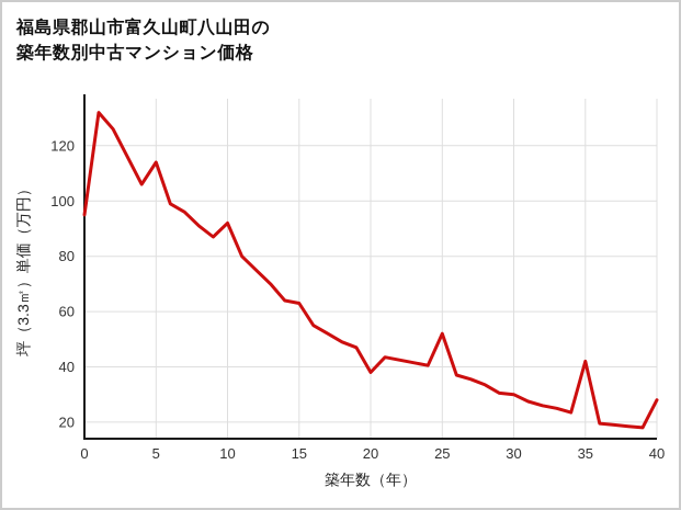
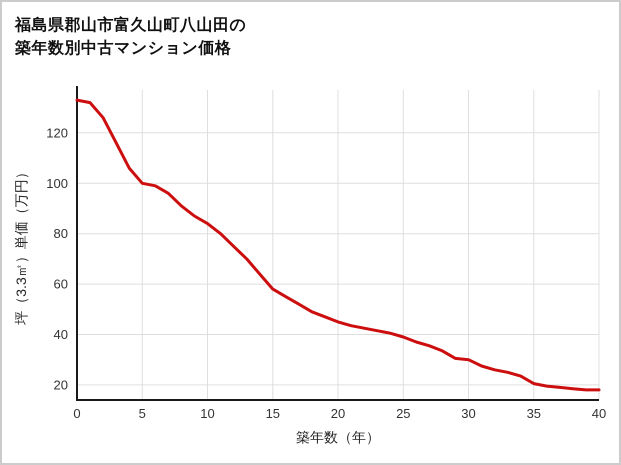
0: 95 -> 133
5: 114 -> 100
10: 92 -> 84
15: 63 -> 58
20: 38 -> 45
25: 52 -> 39
35: 42 -> 20
40: 28 -> 18
